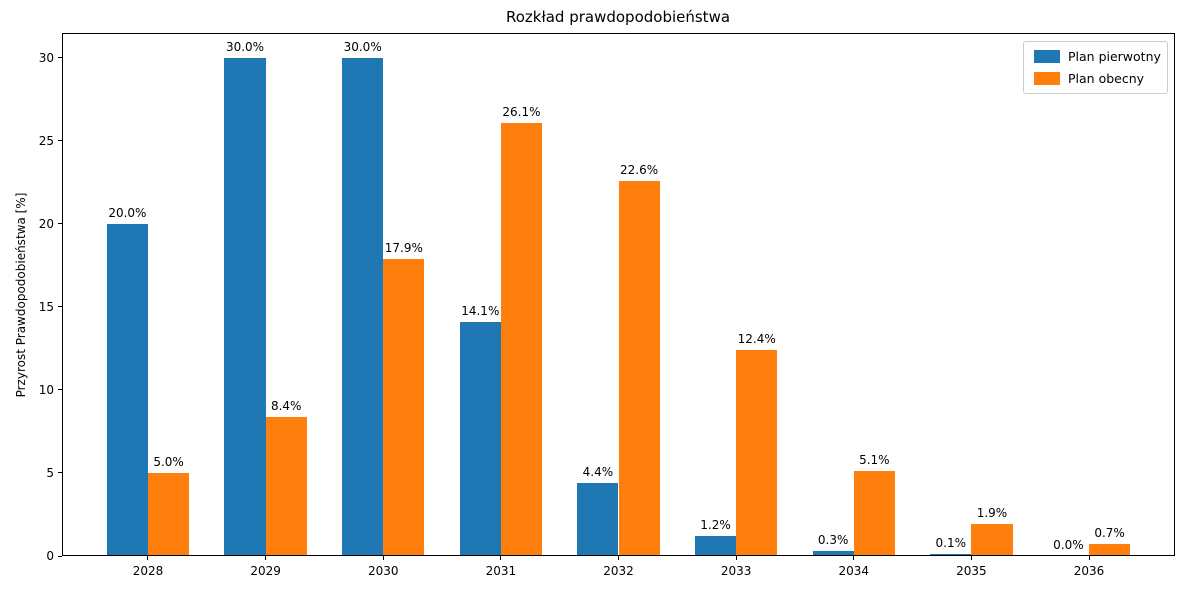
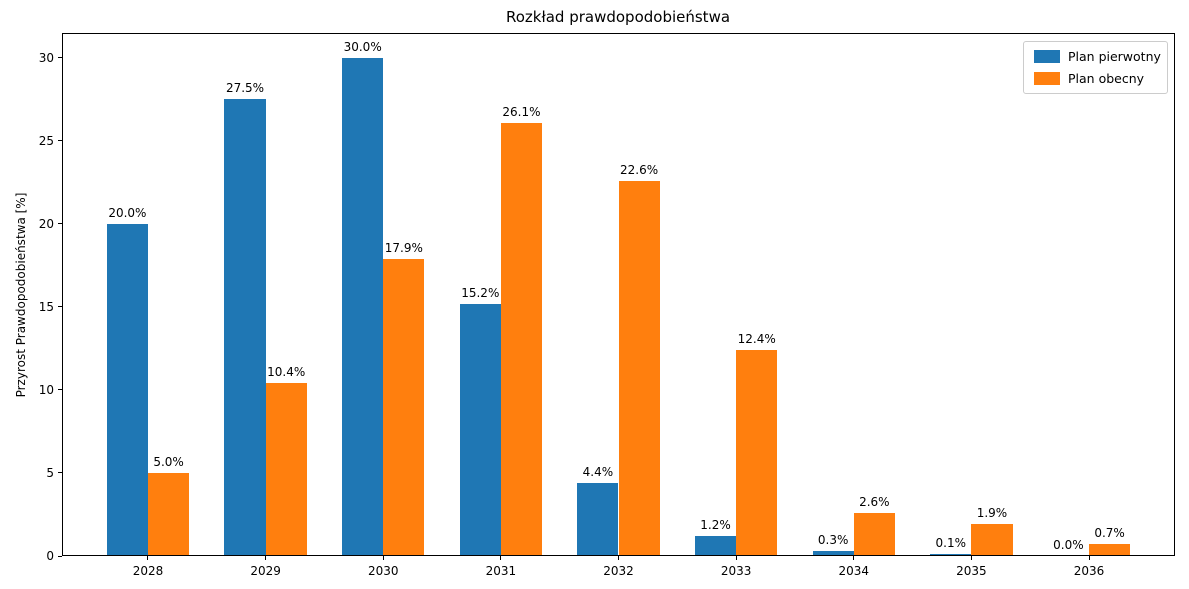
Plan pierwotny/2029: 30.0% -> 27.5%
Plan obecny/2029: 8.4% -> 10.4%
Plan pierwotny/2031: 14.1% -> 15.2%
Plan obecny/2034: 5.1% -> 2.6%
